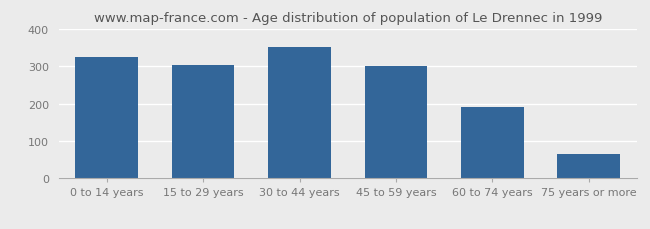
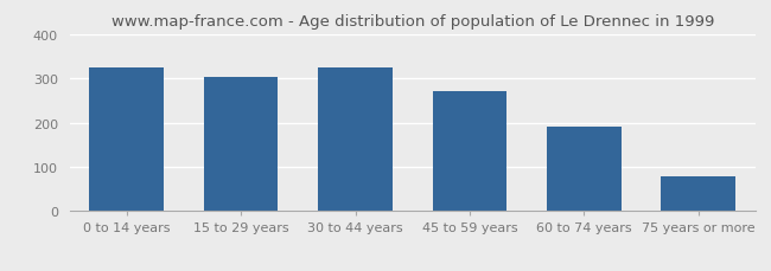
30 to 44 years: 352 -> 325
45 to 59 years: 300 -> 270
75 years or more: 66 -> 80
